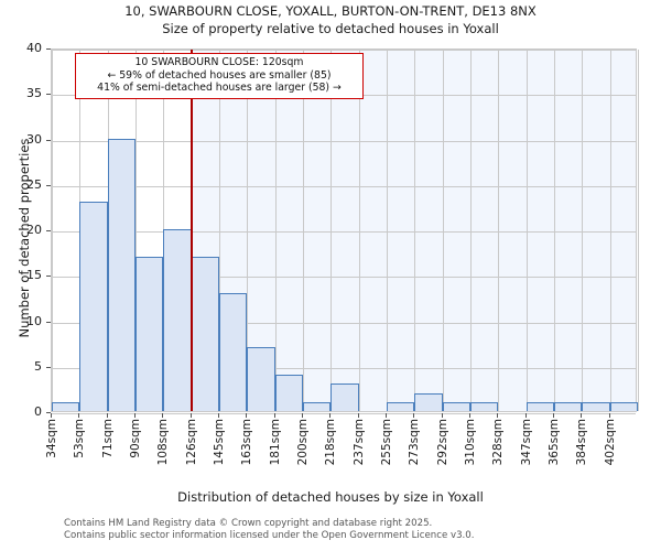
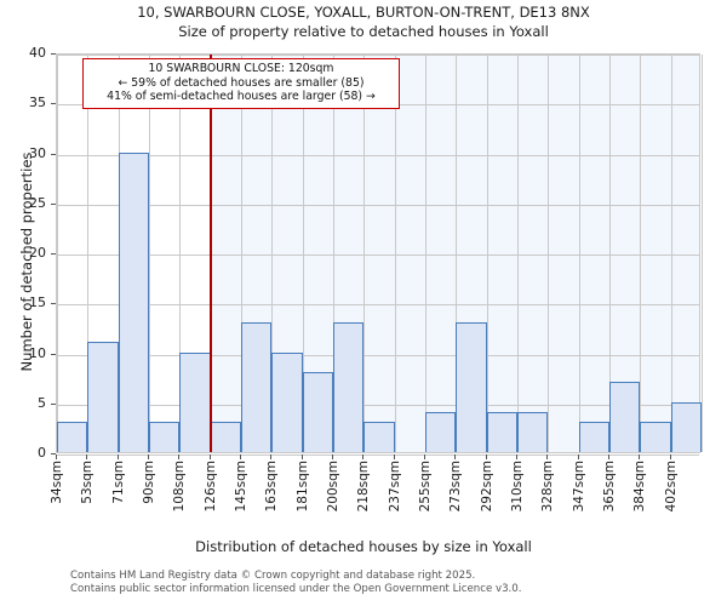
34sqm: 1 -> 3
53sqm: 23 -> 11
90sqm: 17 -> 3
108sqm: 20 -> 10
126sqm: 17 -> 3
163sqm: 7 -> 10
181sqm: 4 -> 8
200sqm: 1 -> 13
255sqm: 1 -> 4
273sqm: 2 -> 13
292sqm: 1 -> 4
310sqm: 1 -> 4
347sqm: 1 -> 3
365sqm: 1 -> 7
384sqm: 1 -> 3
402sqm: 1 -> 5
